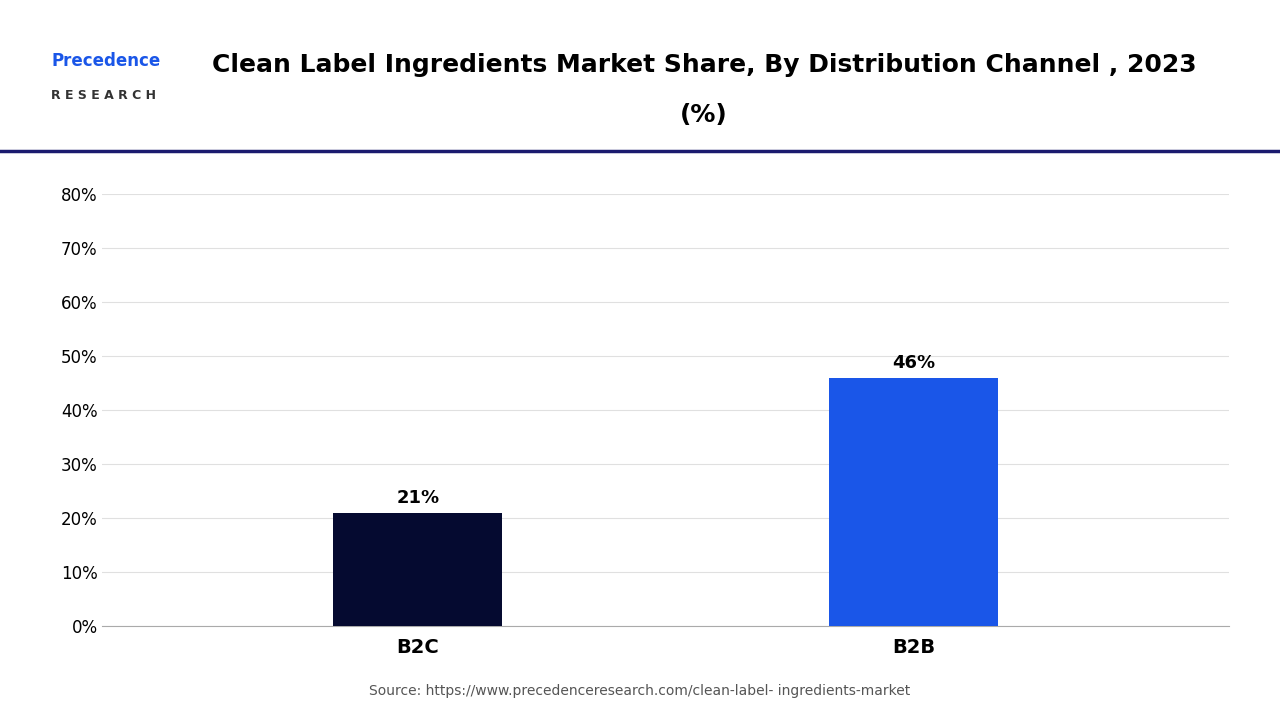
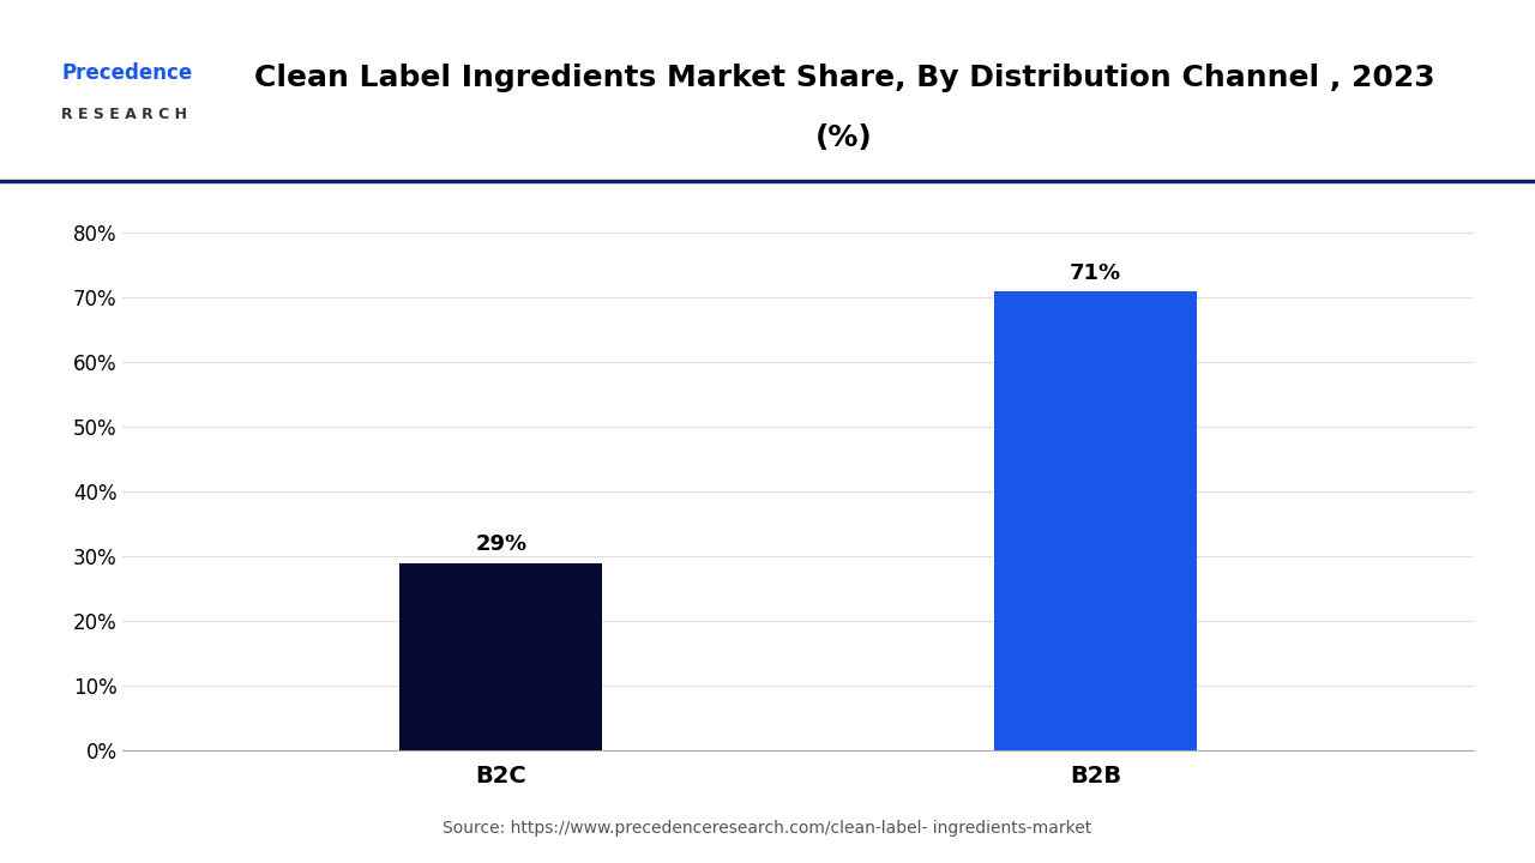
B2C: 21% -> 29%
B2B: 46% -> 71%
